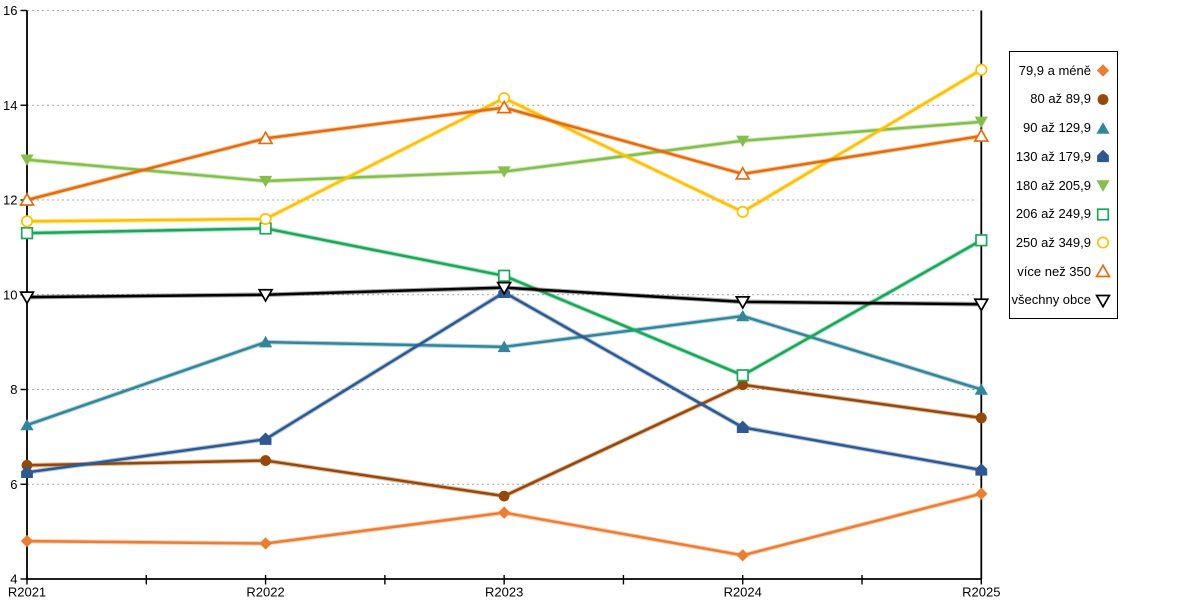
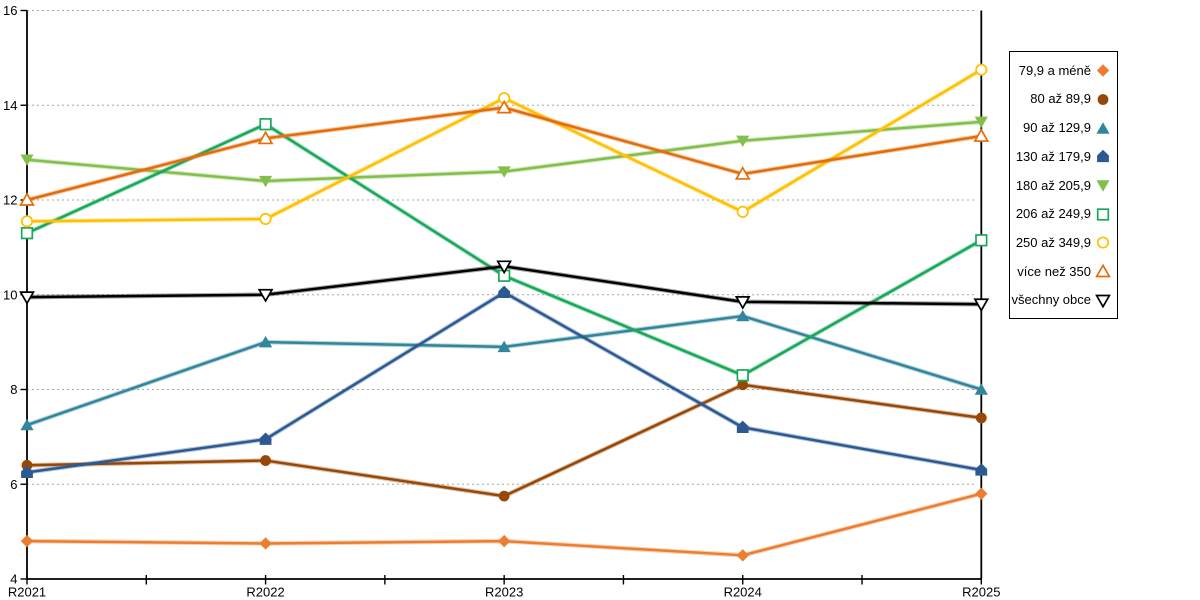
206 až 249,9/R2022: 11.4 -> 13.6
79,9 a méně/R2023: 5.4 -> 4.8
všechny obce/R2023: 10.2 -> 10.6
